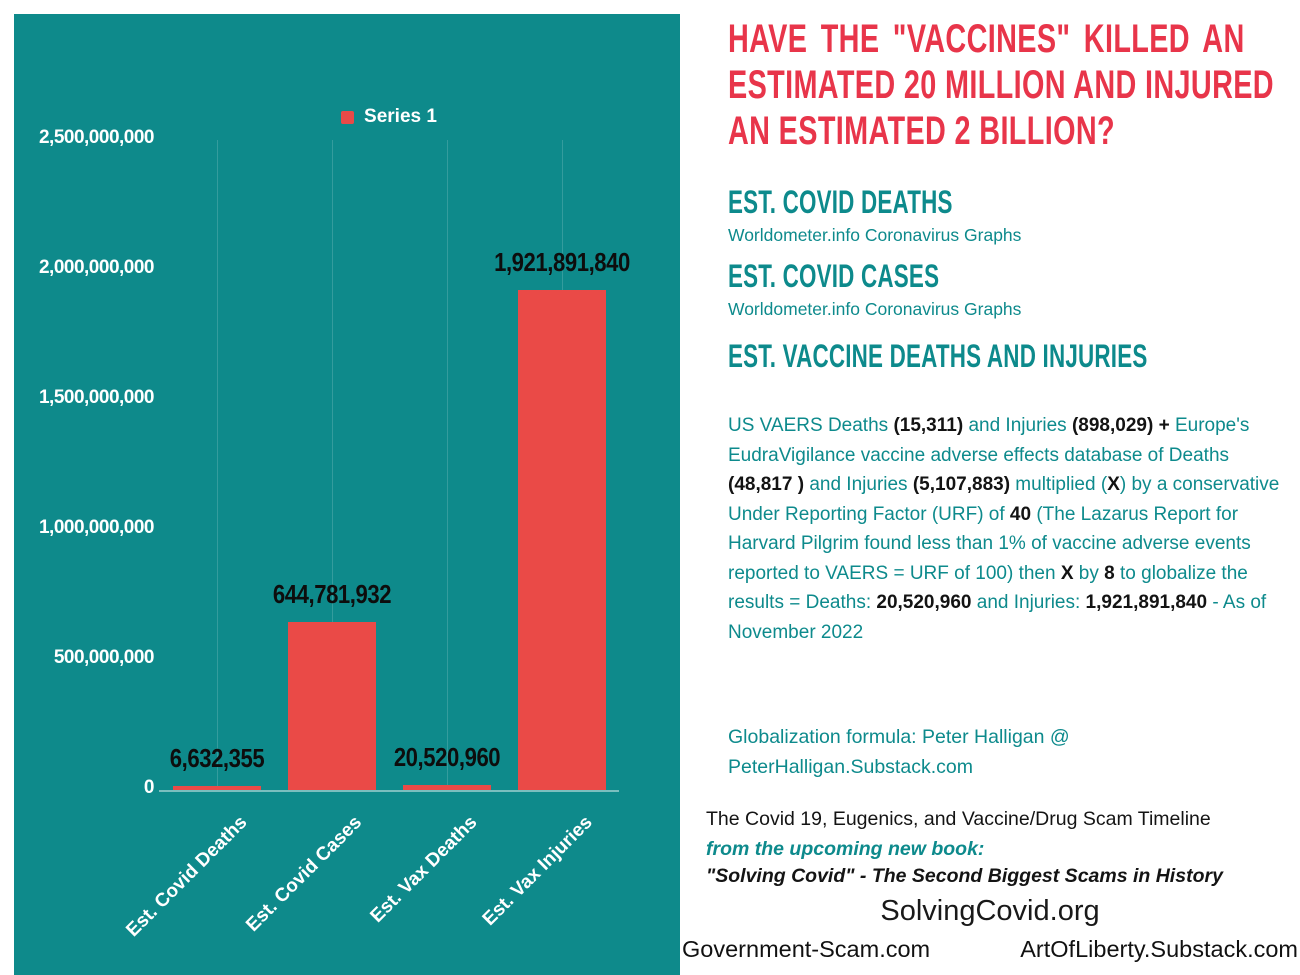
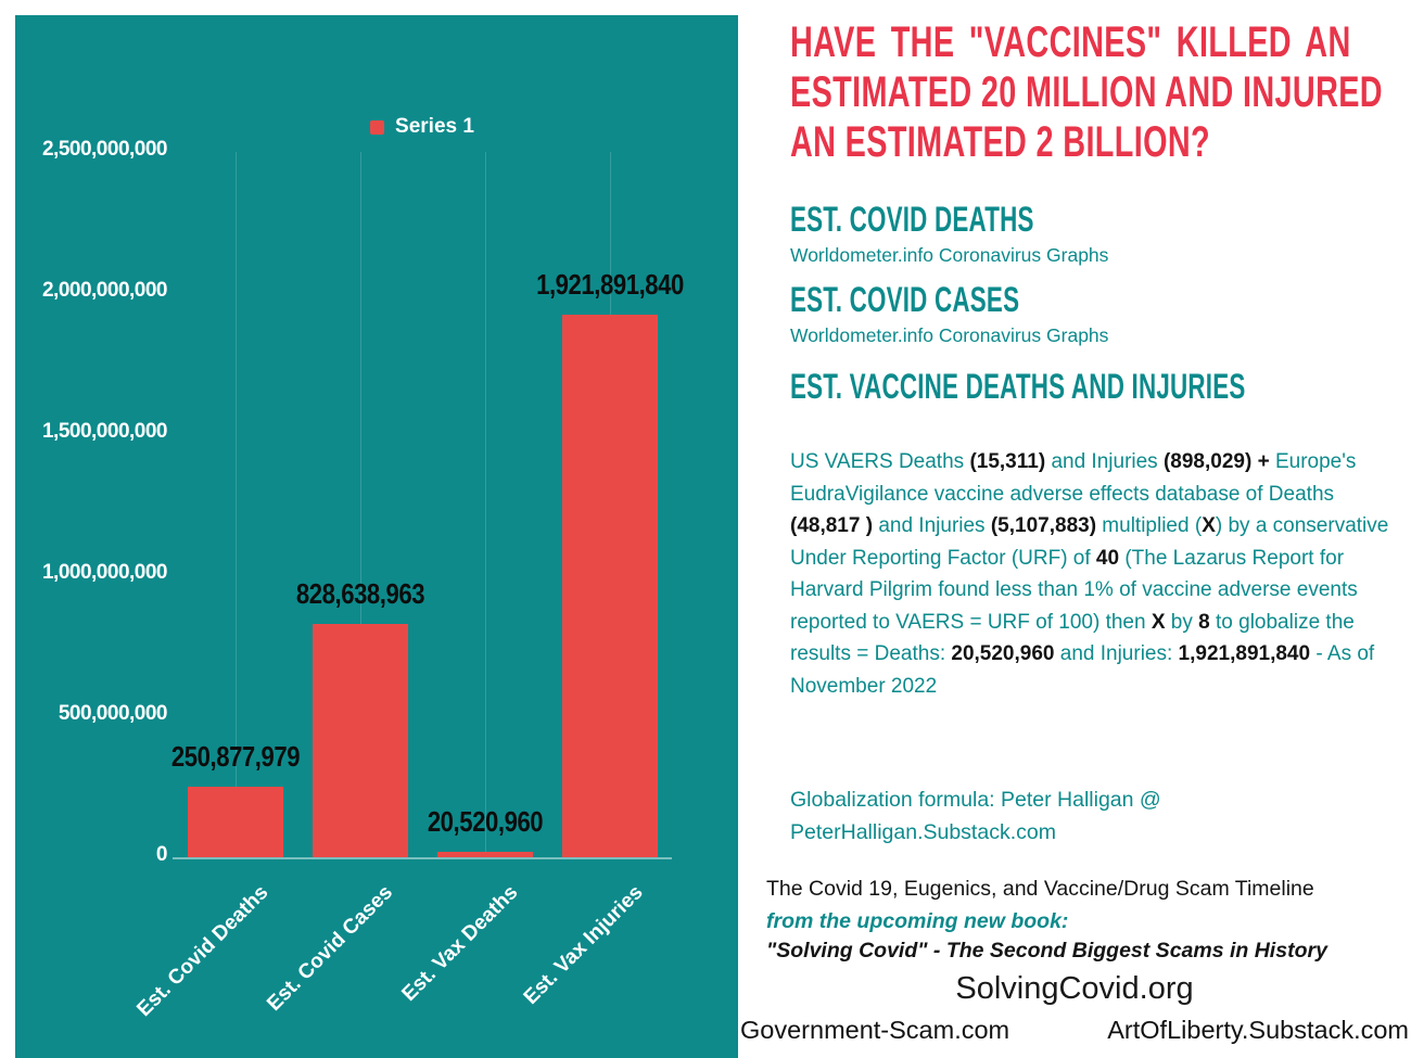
Est. Covid Deaths: 6,632,355 -> 250,877,979
Est. Covid Cases: 644,781,932 -> 828,638,963
